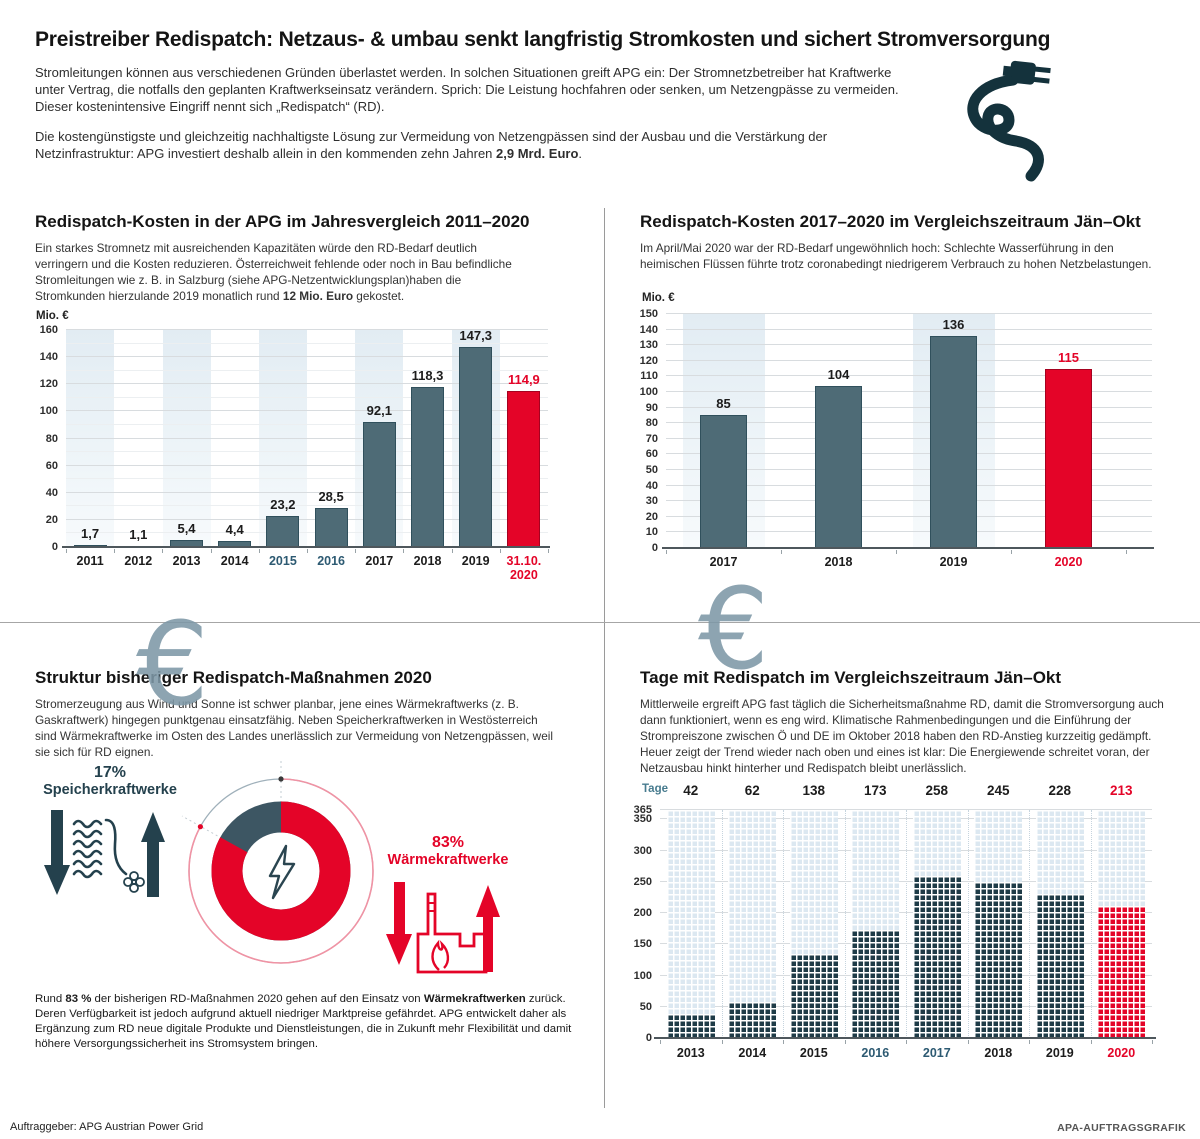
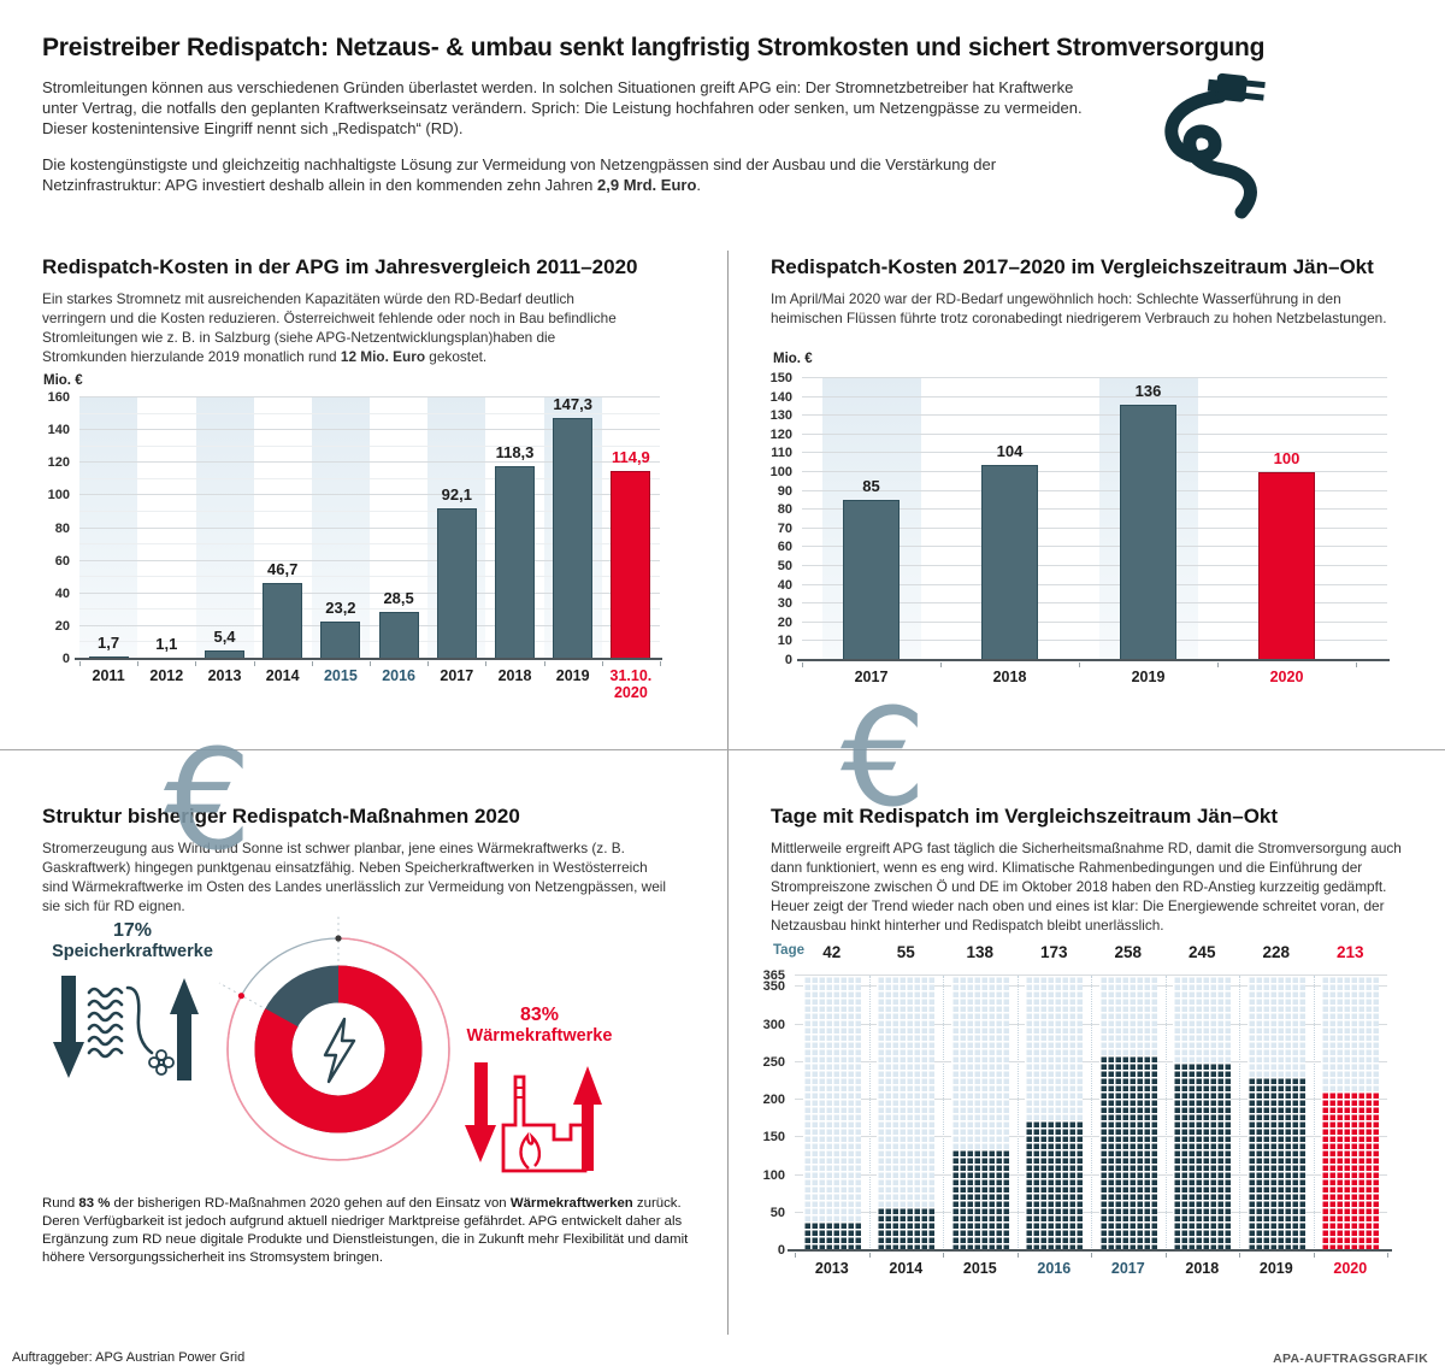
Redispatch-Kosten in der APG im Jahresvergleich 2011–2020/2014: 4,4 -> 46,7
Redispatch-Kosten 2017–2020 im Vergleichszeitraum Jän–Okt/2020: 115 -> 100
Tage mit Redispatch im Vergleichszeitraum Jän–Okt/2014: 62 -> 55
